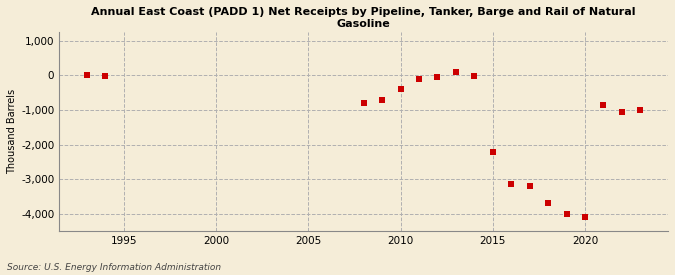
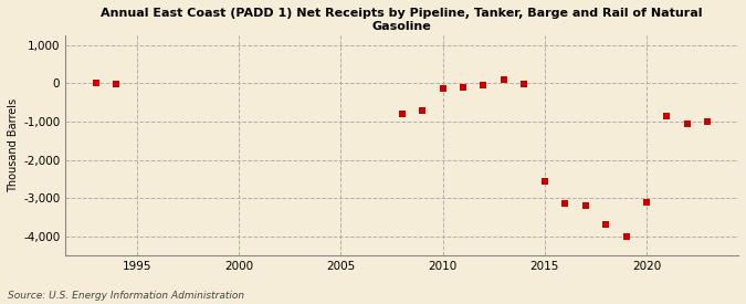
2010: -400 -> -130
2015: -2,200 -> -2,550
2020: -4,100 -> -3,100
